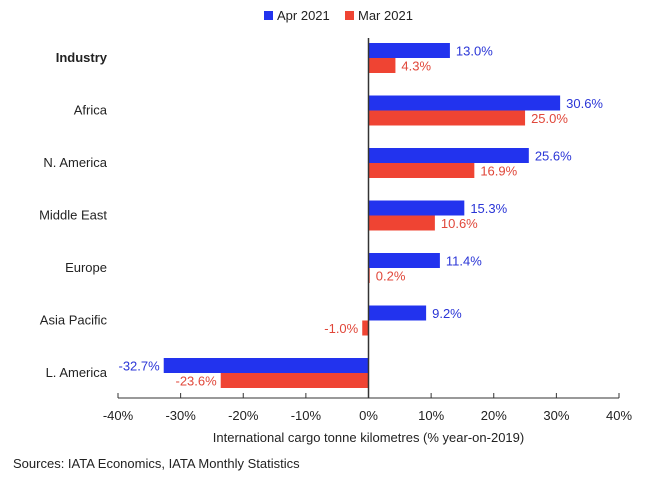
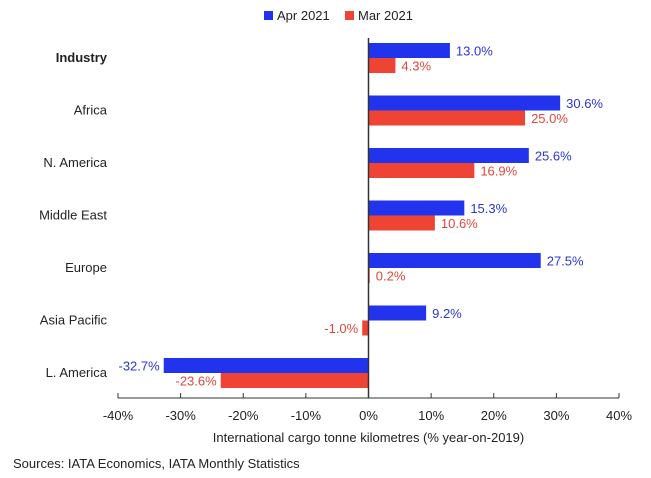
Apr 2021/Europe: 11.4% -> 27.5%
